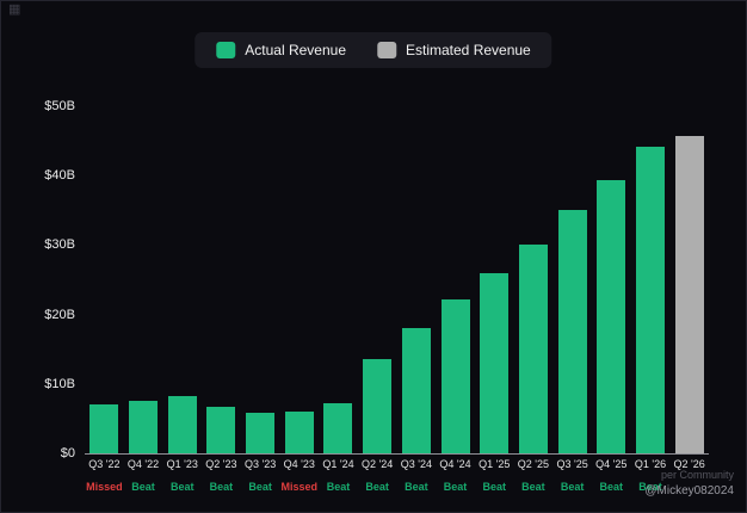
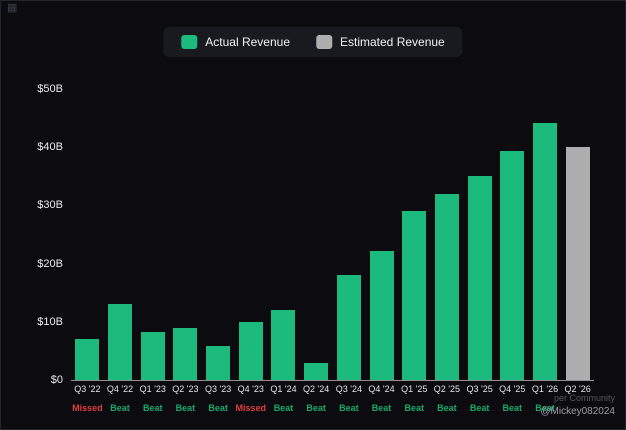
Q4 '22: $8B -> $13B
Q2 '23: $7B -> $9B
Q4 '23: $6B -> $10B
Q1 '24: $7B -> $12B
Q2 '24: $14B -> $3B
Q1 '25: $26B -> $29B
Q2 '25: $30B -> $32B
Q2 '26: $46B -> $40B
